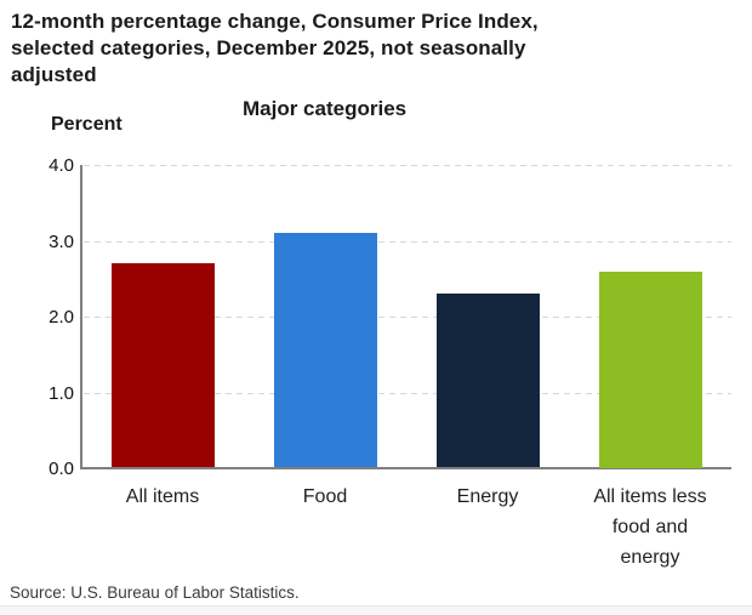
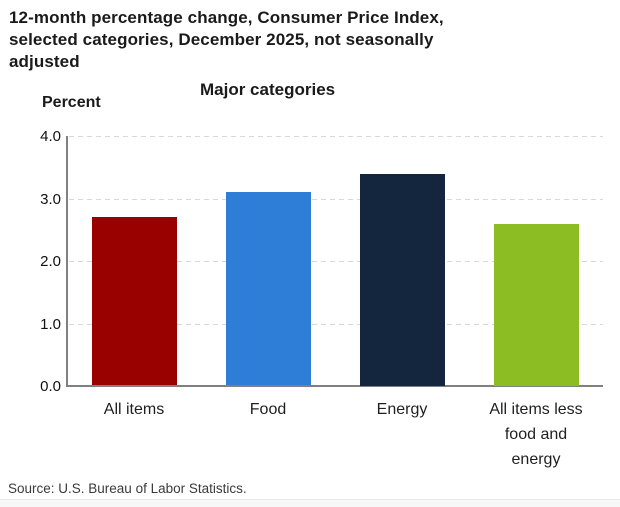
Energy: 2.3 -> 3.4
